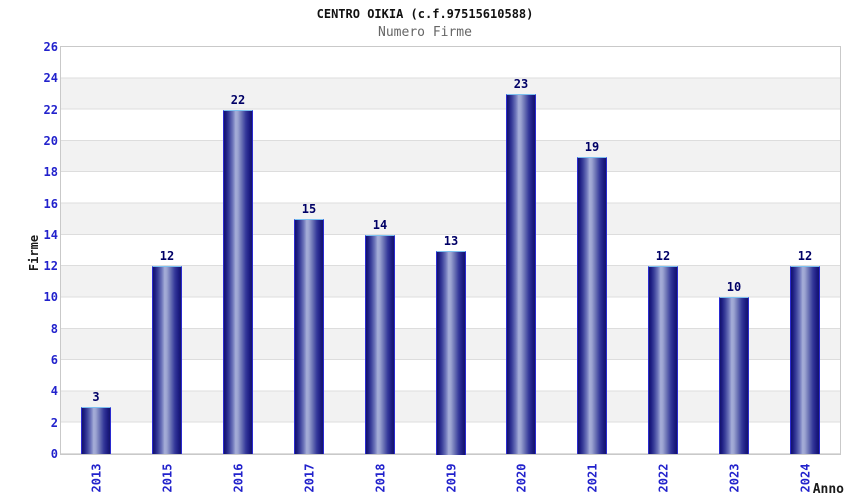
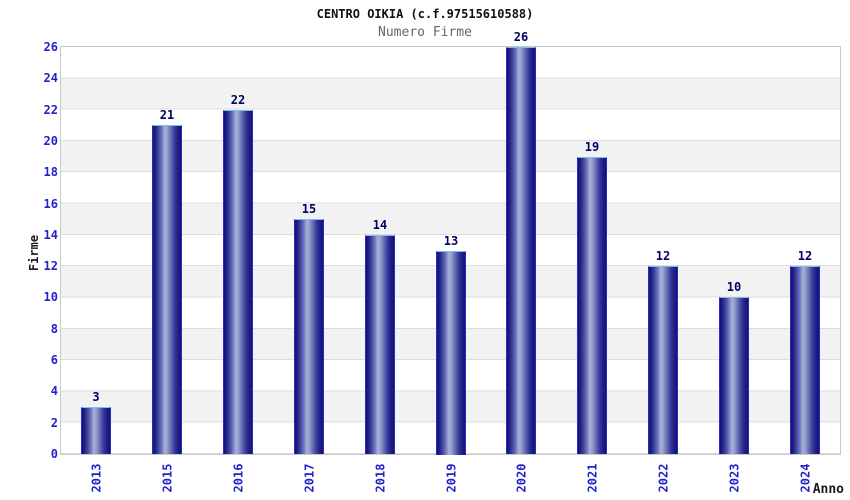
2015: 12 -> 21
2020: 23 -> 26
